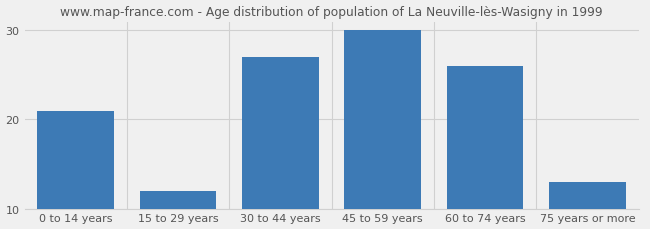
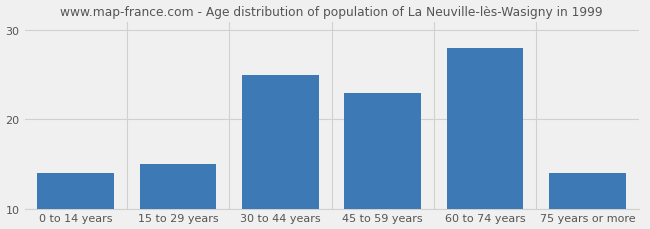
0 to 14 years: 21 -> 14
15 to 29 years: 12 -> 15
30 to 44 years: 27 -> 25
45 to 59 years: 30 -> 23
60 to 74 years: 26 -> 28
75 years or more: 13 -> 14
